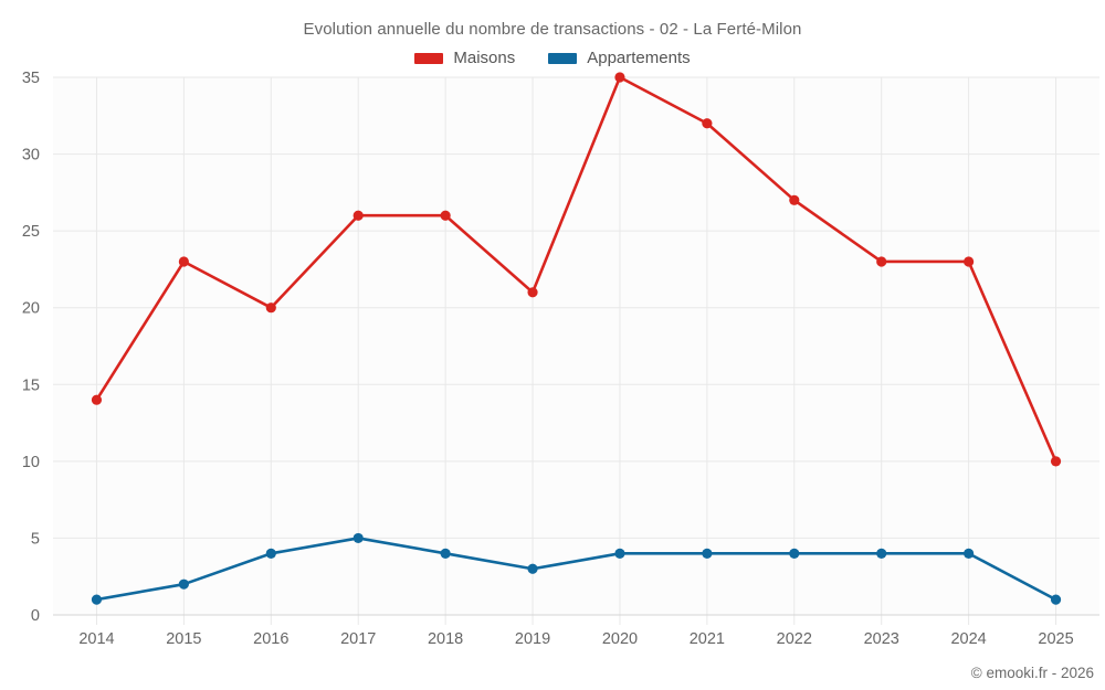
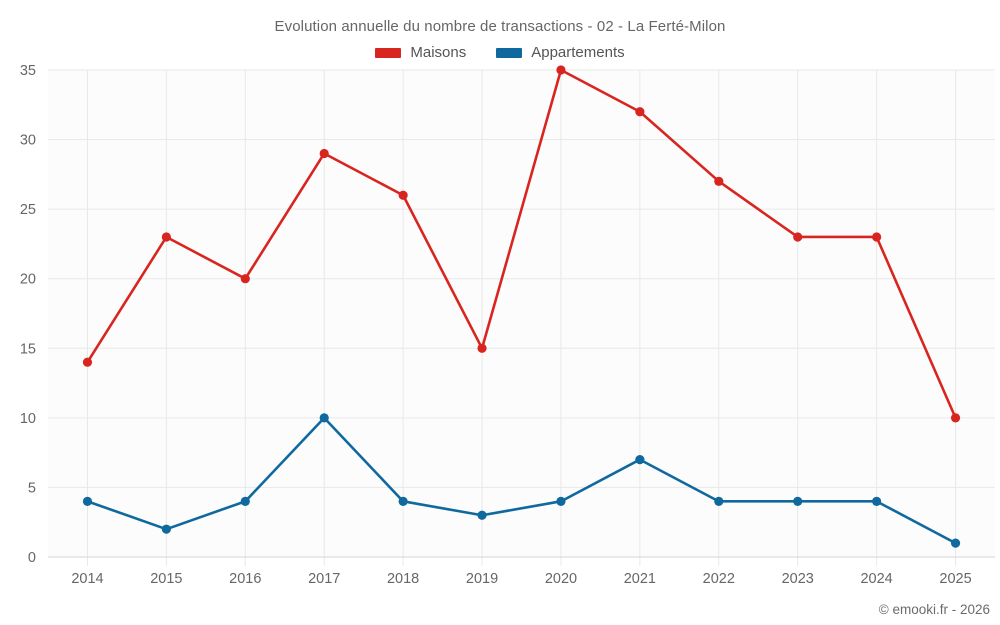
Appartements/2014: 1 -> 4
Maisons/2017: 26 -> 29
Appartements/2017: 5 -> 10
Maisons/2019: 21 -> 15
Appartements/2021: 4 -> 7
